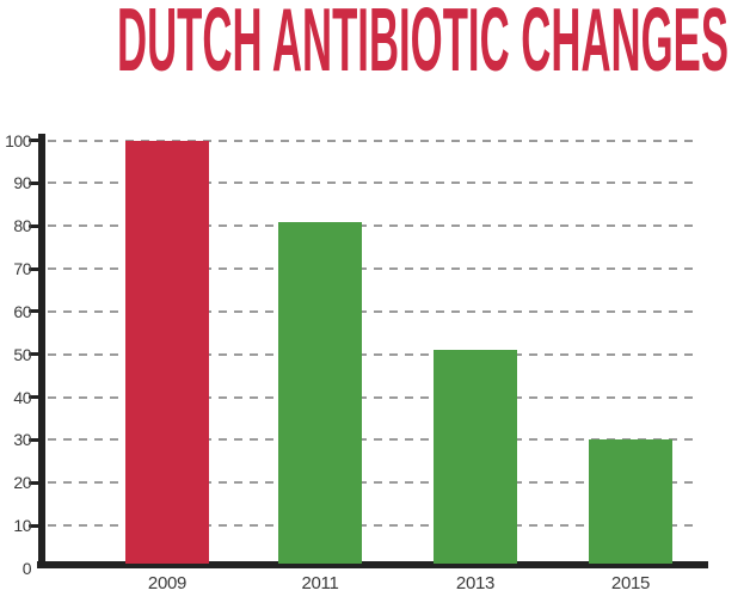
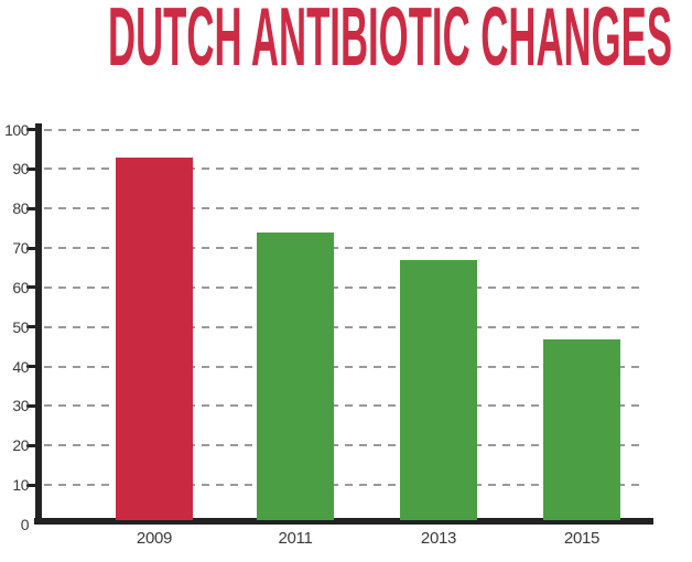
2009: 100 -> 93
2011: 81 -> 74
2013: 51 -> 67
2015: 30 -> 47
